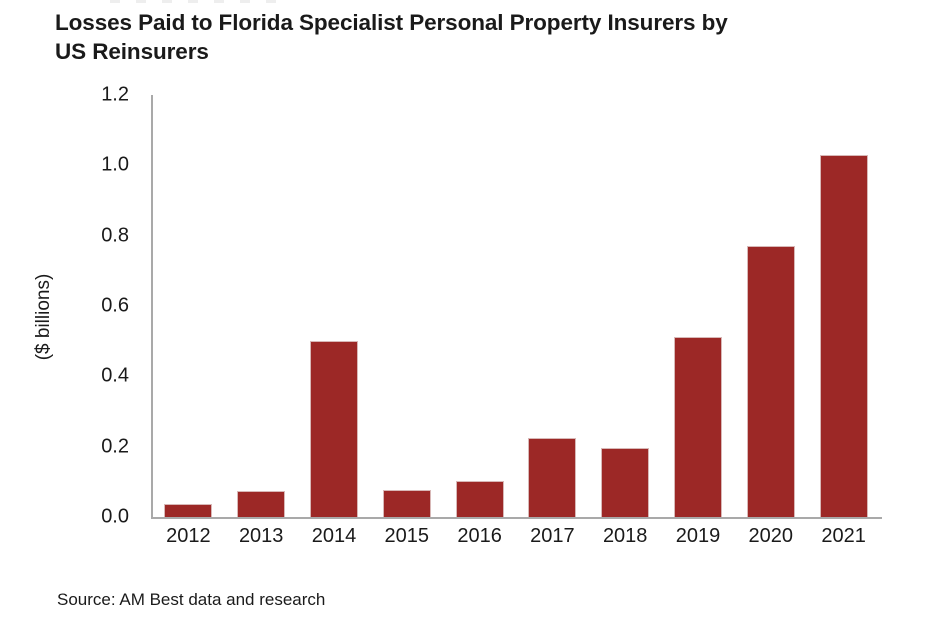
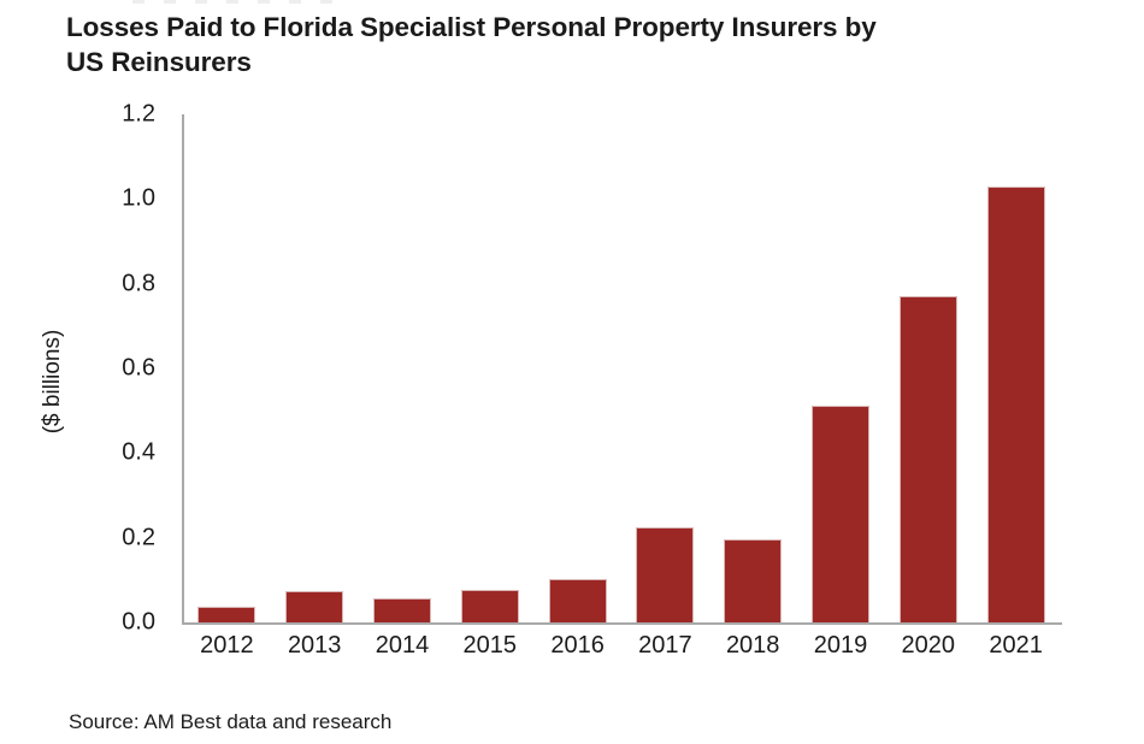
2014: 0.50 -> 0.06
